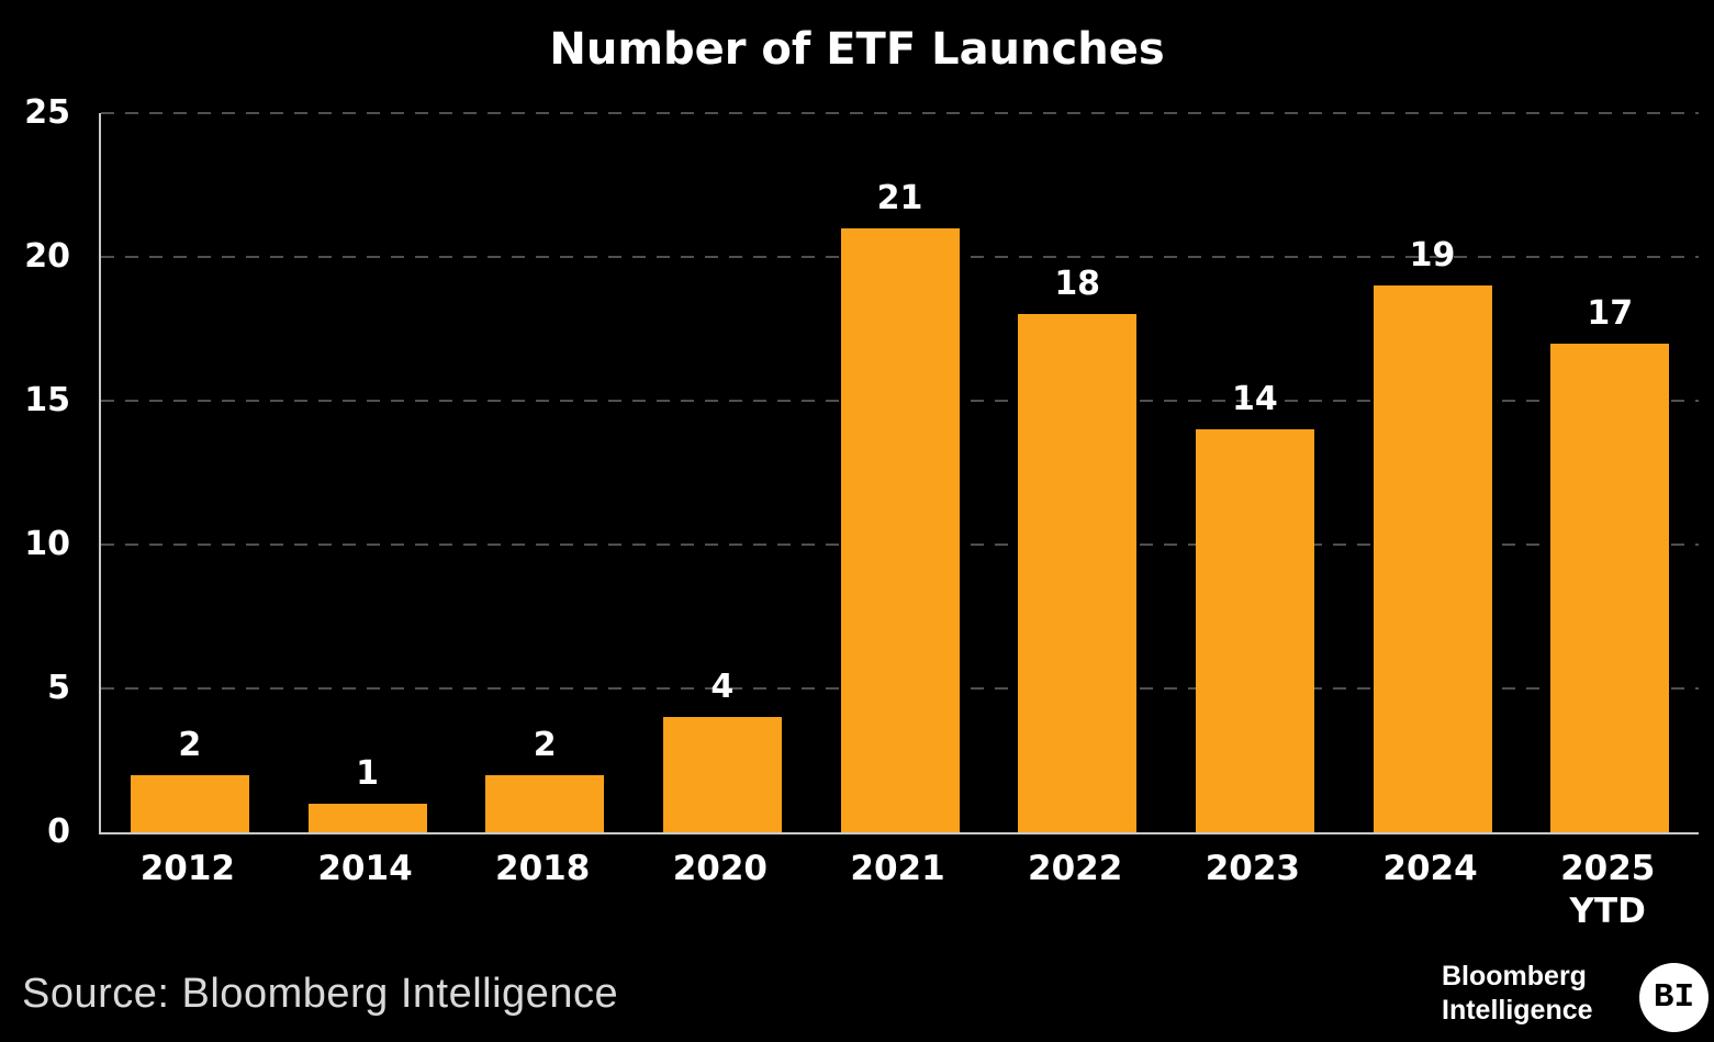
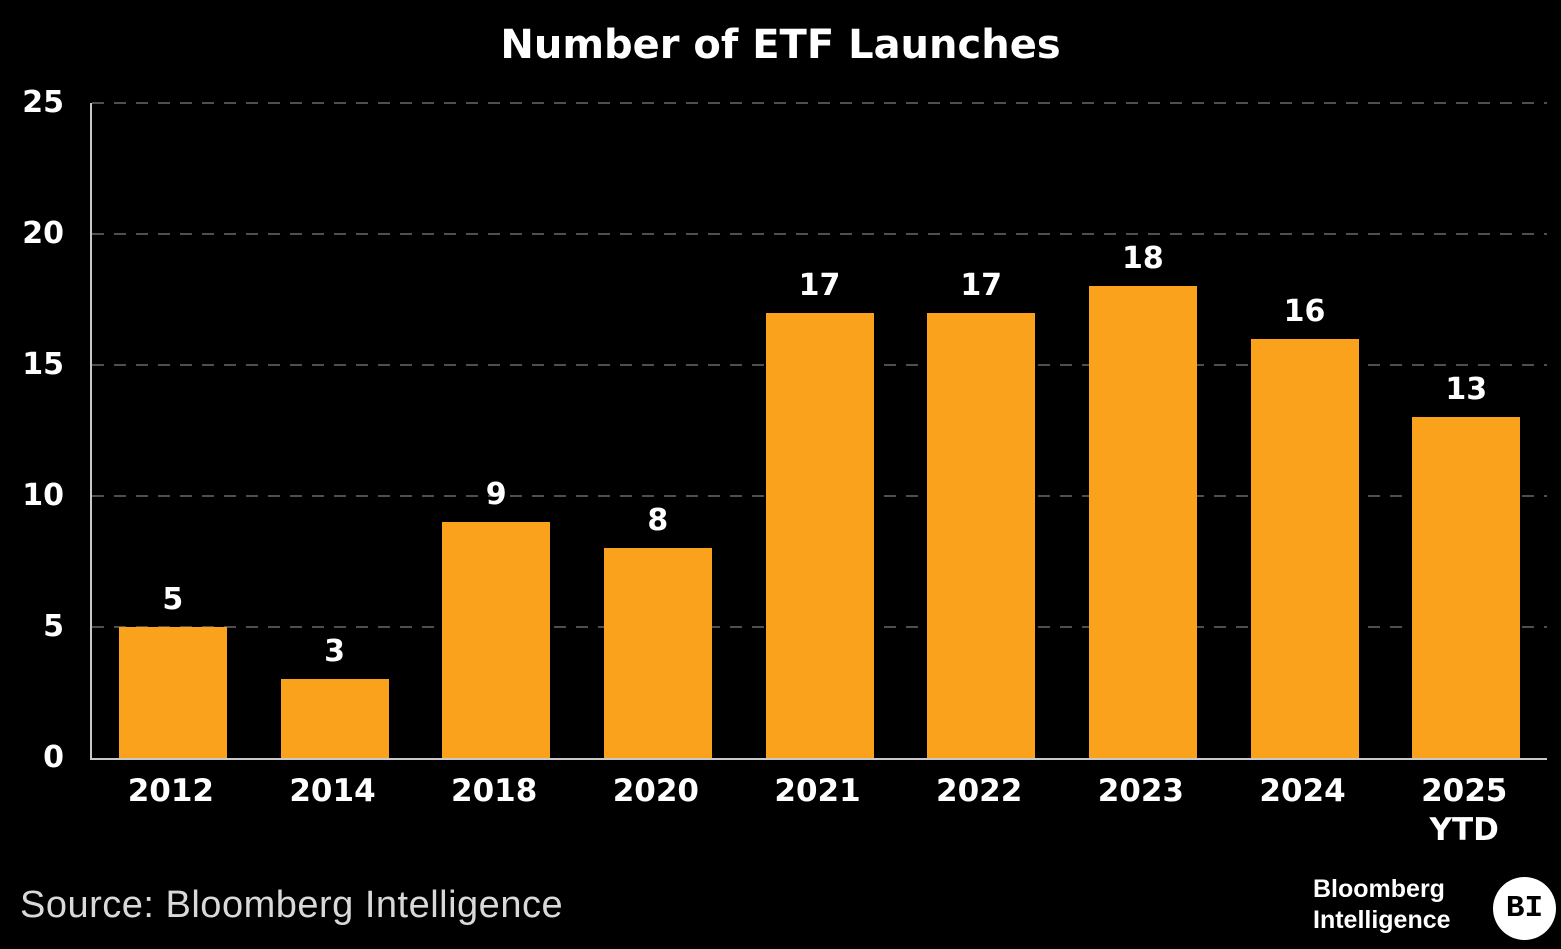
2012: 2 -> 5
2014: 1 -> 3
2018: 2 -> 9
2020: 4 -> 8
2021: 21 -> 17
2022: 18 -> 17
2023: 14 -> 18
2024: 19 -> 16
2025: 17 -> 13
